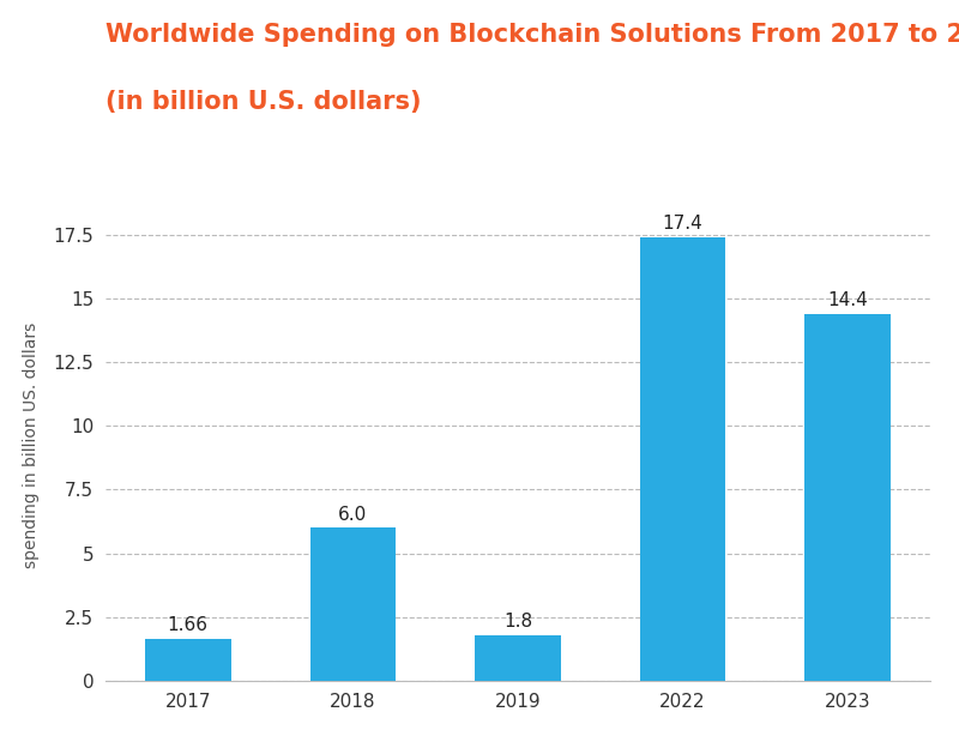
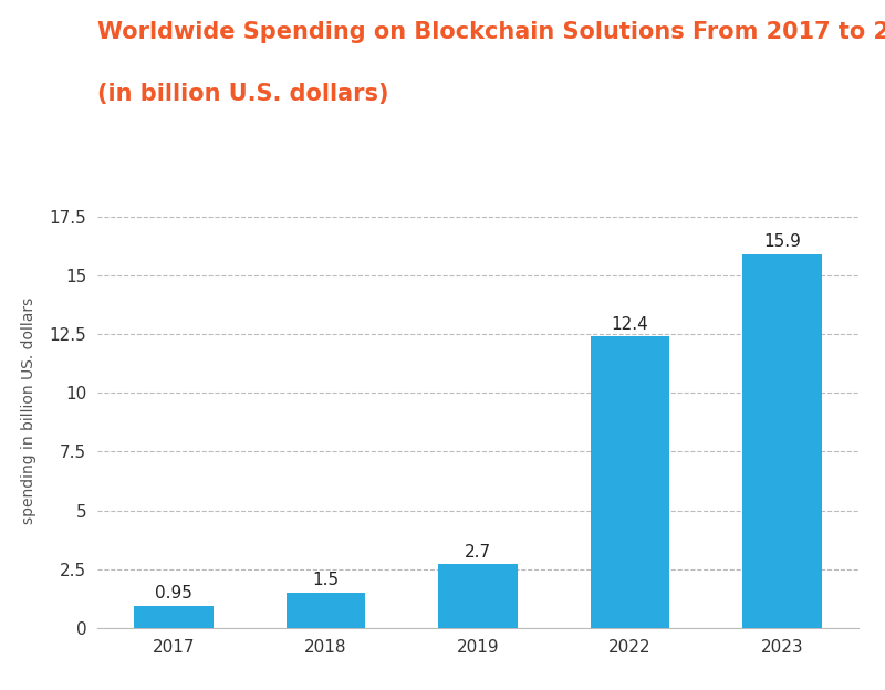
2017: 1.66 -> 0.95
2018: 6.0 -> 1.5
2019: 1.8 -> 2.7
2022: 17.4 -> 12.4
2023: 14.4 -> 15.9
